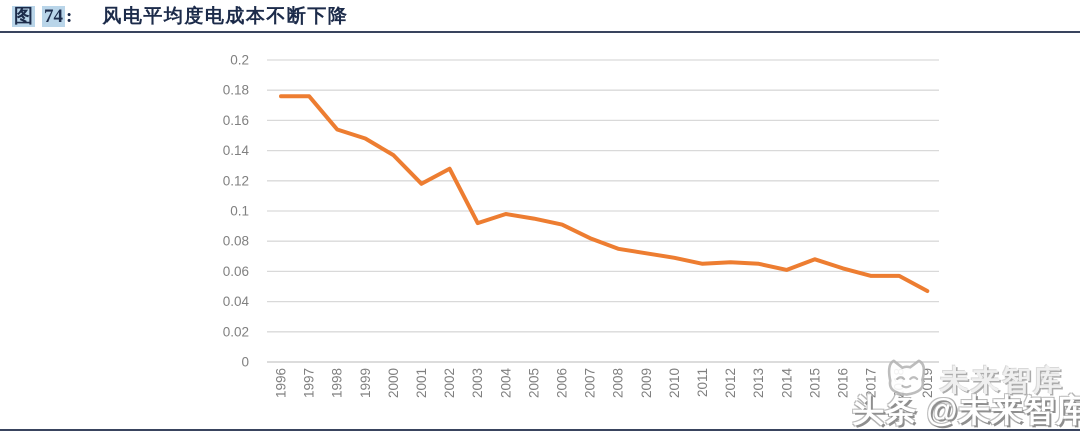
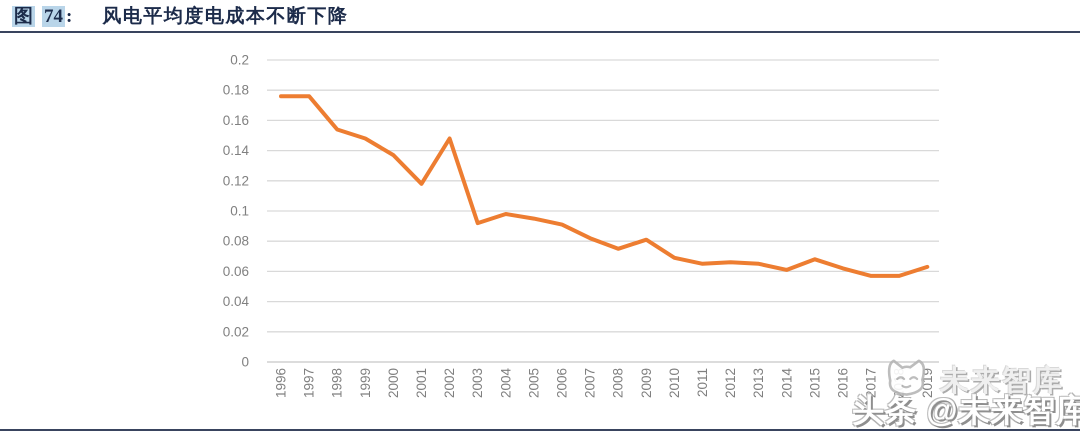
2002: 0.128 -> 0.148
2009: 0.072 -> 0.081
2019: 0.047 -> 0.063
